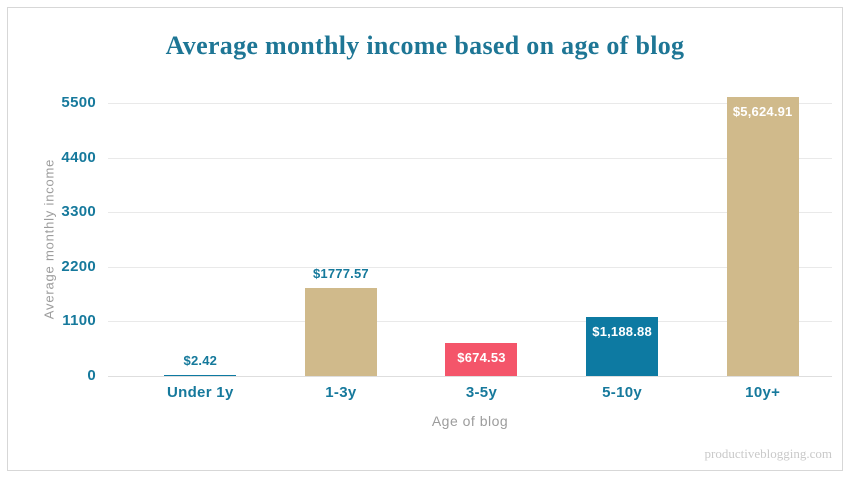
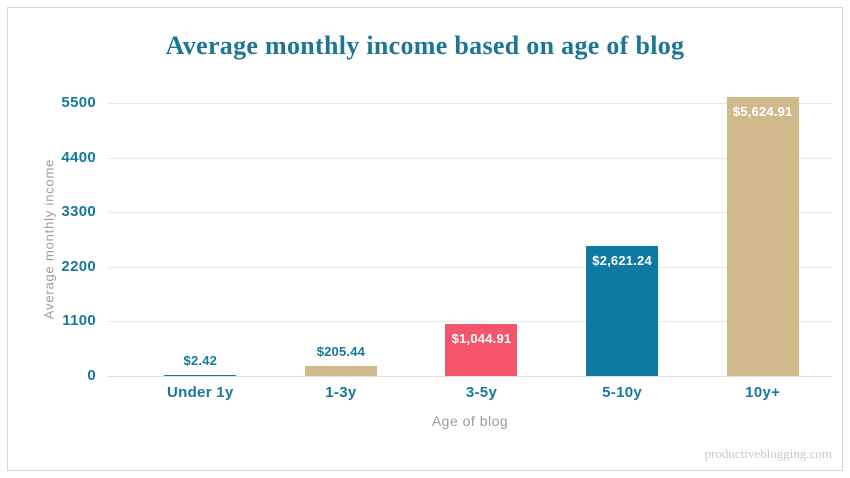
1-3y: $1777.57 -> $205.44
3-5y: $674.53 -> $1,044.91
5-10y: $1,188.88 -> $2,621.24
